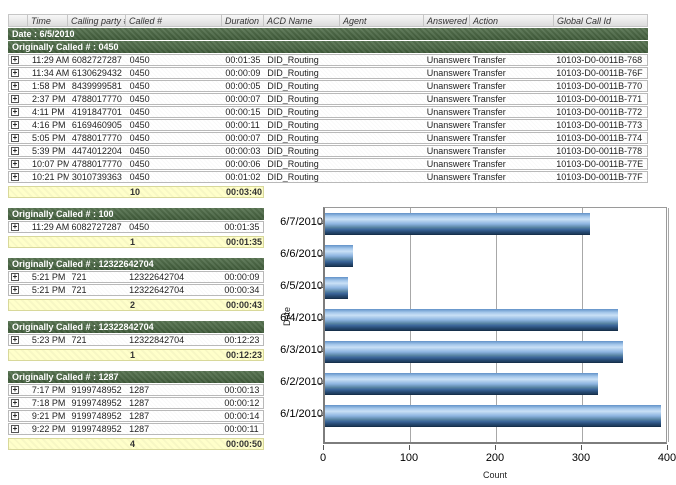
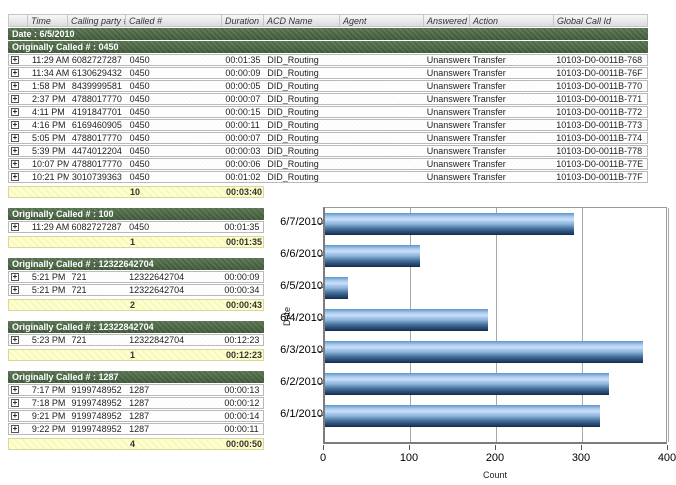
6/7/2010: 310 -> 290
6/6/2010: 30 -> 110
6/4/2010: 340 -> 190
6/3/2010: 350 -> 370
6/2/2010: 320 -> 330
6/1/2010: 390 -> 320
